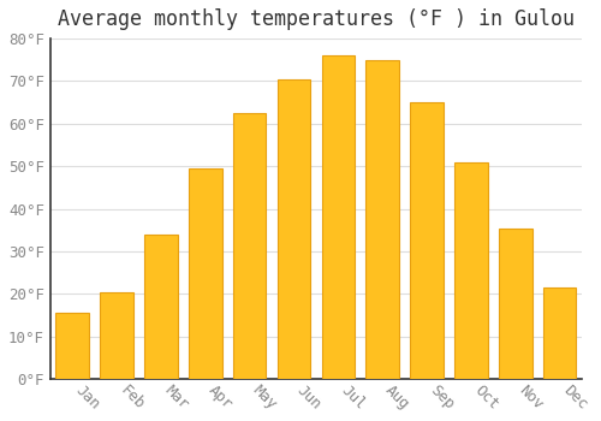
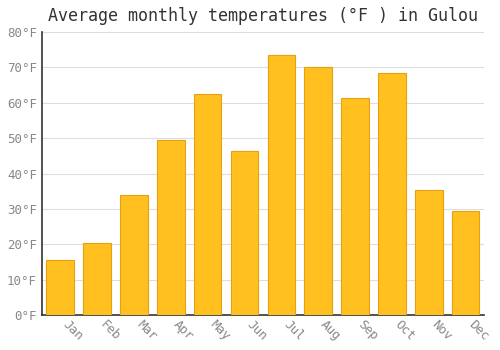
Jun: 70.5°F -> 46.5°F
Jul: 76.0°F -> 73.5°F
Aug: 75.0°F -> 70.0°F
Sep: 65.0°F -> 61.5°F
Oct: 51.0°F -> 68.5°F
Dec: 21.5°F -> 29.5°F
